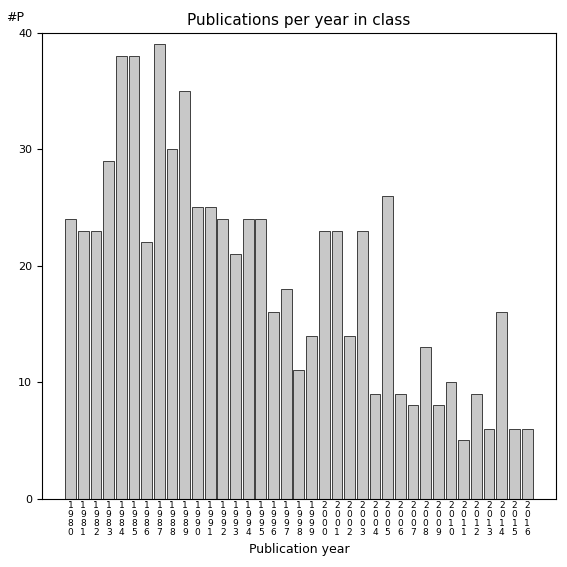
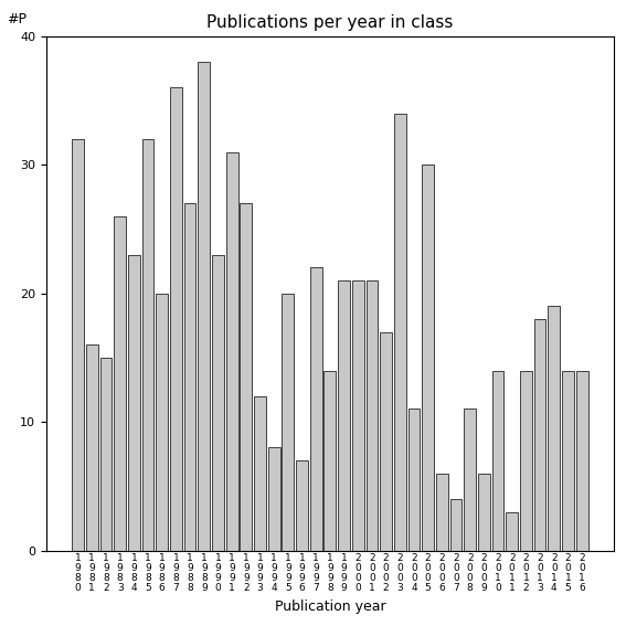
1 9 8 0: 24 -> 32
1 9 8 1: 23 -> 16
1 9 8 2: 23 -> 15
1 9 8 3: 29 -> 26
1 9 8 4: 38 -> 23
1 9 8 5: 38 -> 32
1 9 8 6: 22 -> 20
1 9 8 7: 39 -> 36
1 9 8 8: 30 -> 27
1 9 8 9: 35 -> 38
1 9 9 0: 25 -> 23
1 9 9 1: 25 -> 31
1 9 9 2: 24 -> 27
1 9 9 3: 21 -> 12
1 9 9 4: 24 -> 8
1 9 9 5: 24 -> 20
1 9 9 6: 16 -> 7
1 9 9 7: 18 -> 22
1 9 9 8: 11 -> 14
1 9 9 9: 14 -> 21
2 0 0 0: 23 -> 21
2 0 0 1: 23 -> 21
2 0 0 2: 14 -> 17
2 0 0 3: 23 -> 34
2 0 0 4: 9 -> 11
2 0 0 5: 26 -> 30
2 0 0 6: 9 -> 6
2 0 0 7: 8 -> 4
2 0 0 8: 13 -> 11
2 0 0 9: 8 -> 6
2 0 1 0: 10 -> 14
2 0 1 1: 5 -> 3
2 0 1 2: 9 -> 14
2 0 1 3: 6 -> 18
2 0 1 4: 16 -> 19
2 0 1 5: 6 -> 14
2 0 1 6: 6 -> 14
